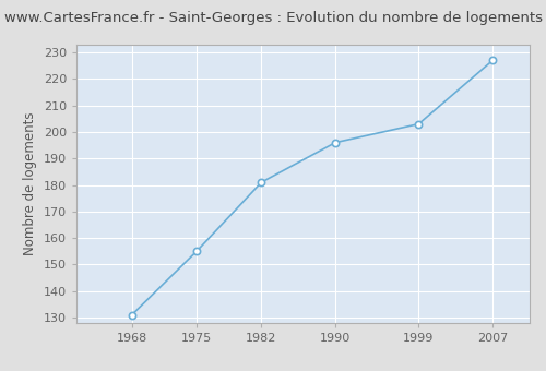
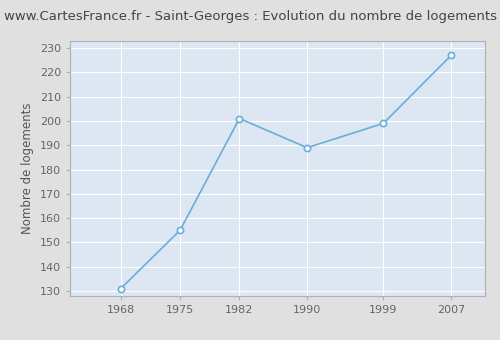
1982: 181 -> 201
1990: 196 -> 189
1999: 203 -> 199
